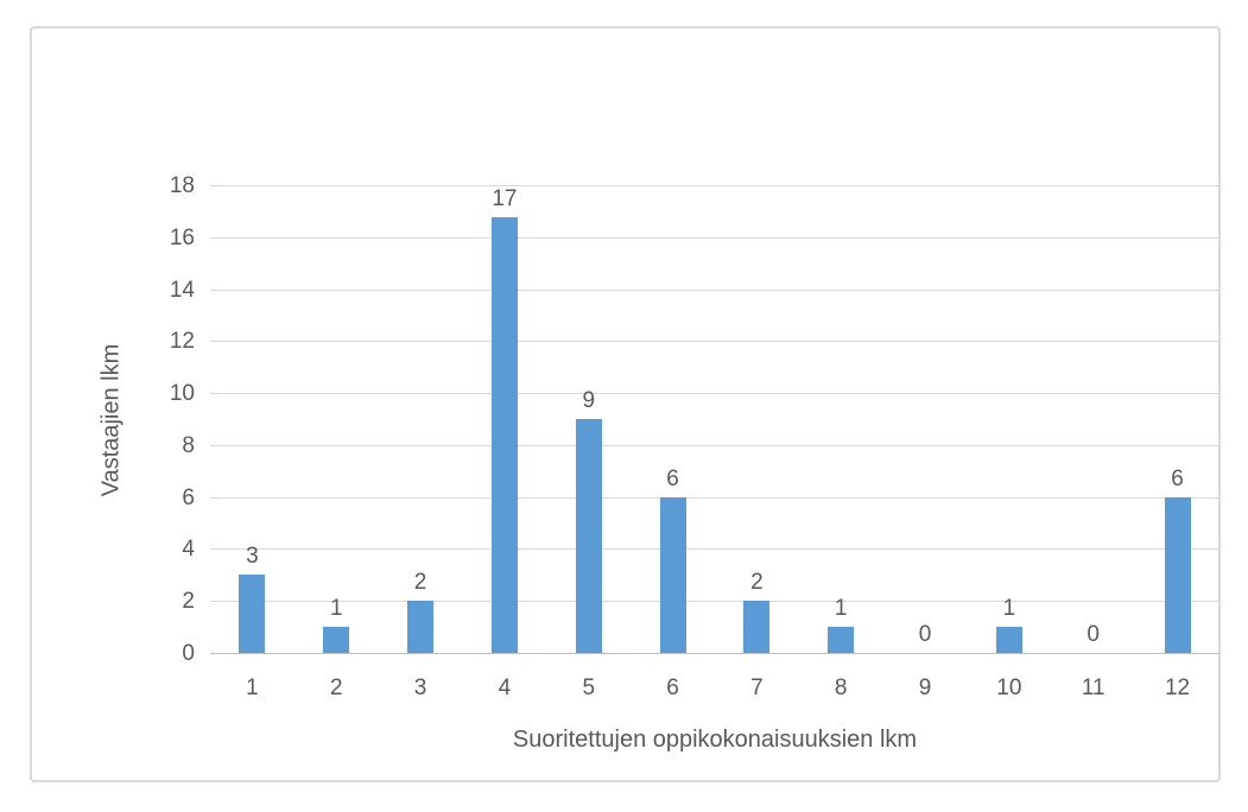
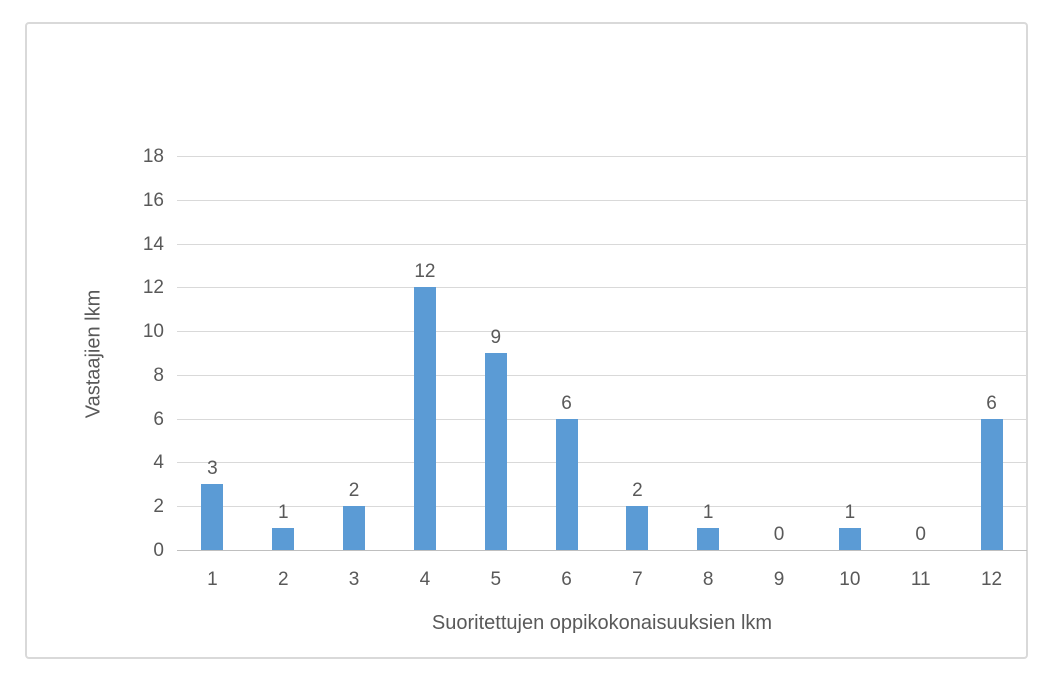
4: 17 -> 12
